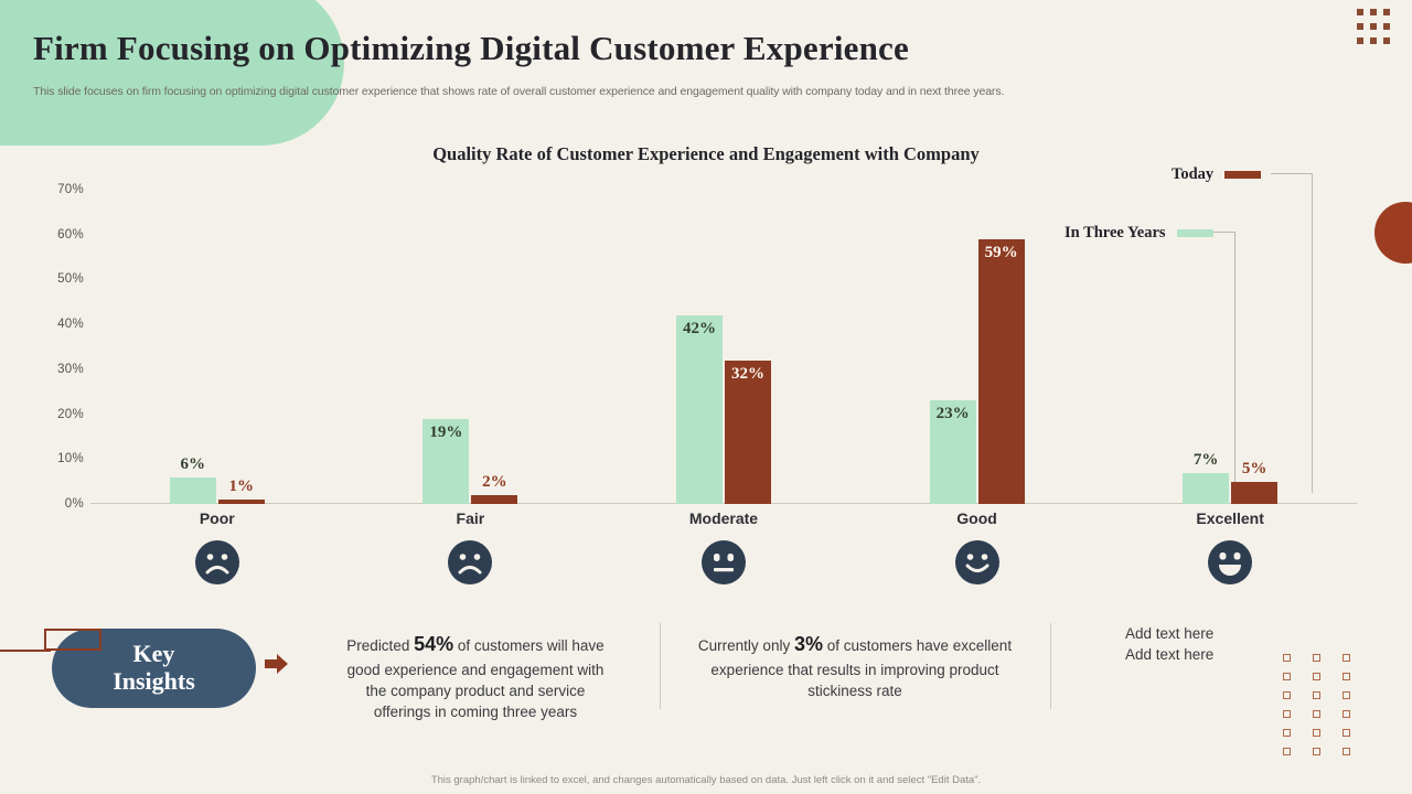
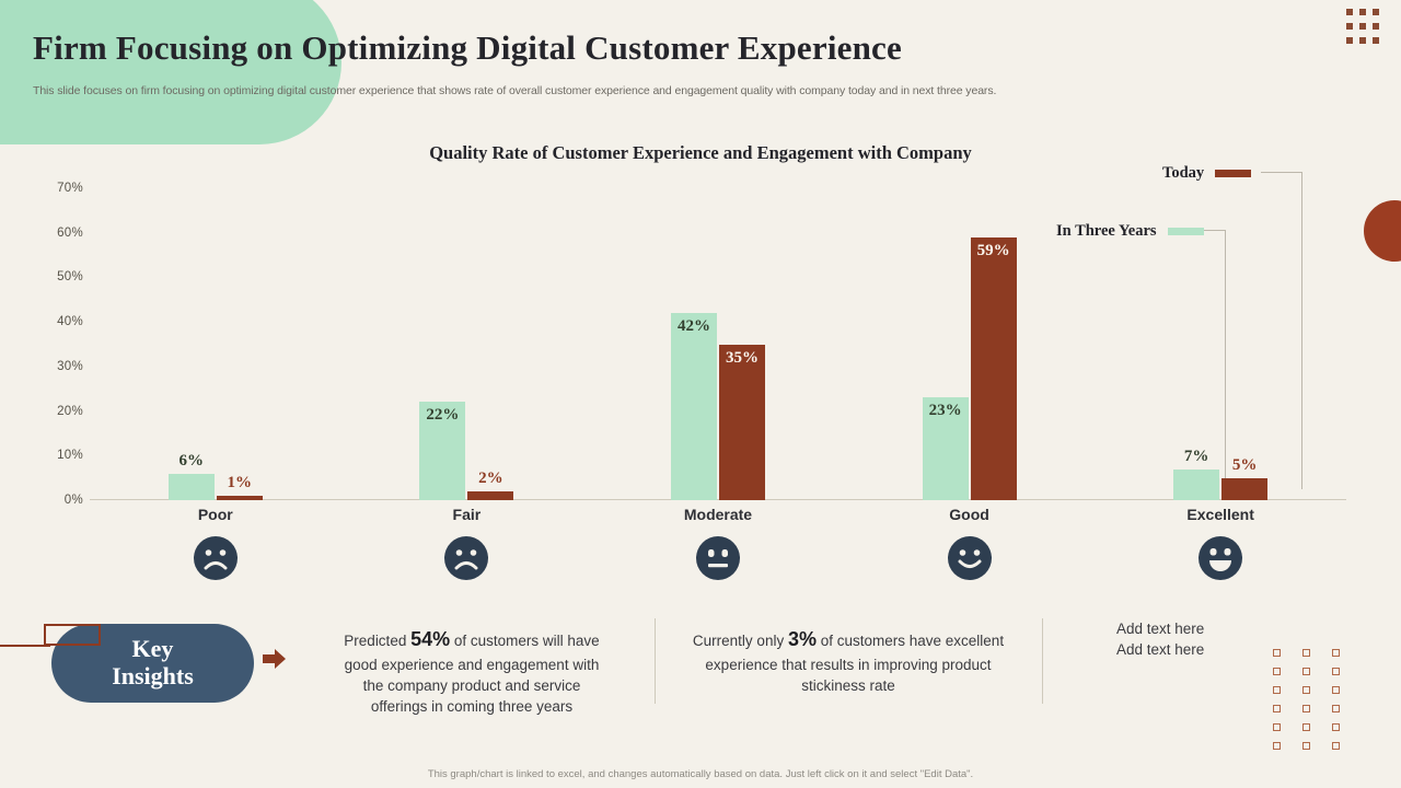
In Three Years/Fair: 19% -> 22%
Today/Moderate: 32% -> 35%
